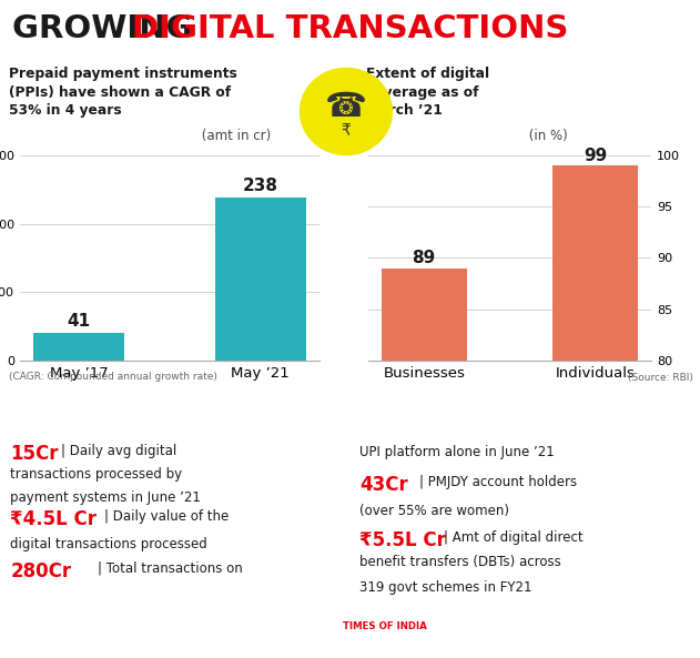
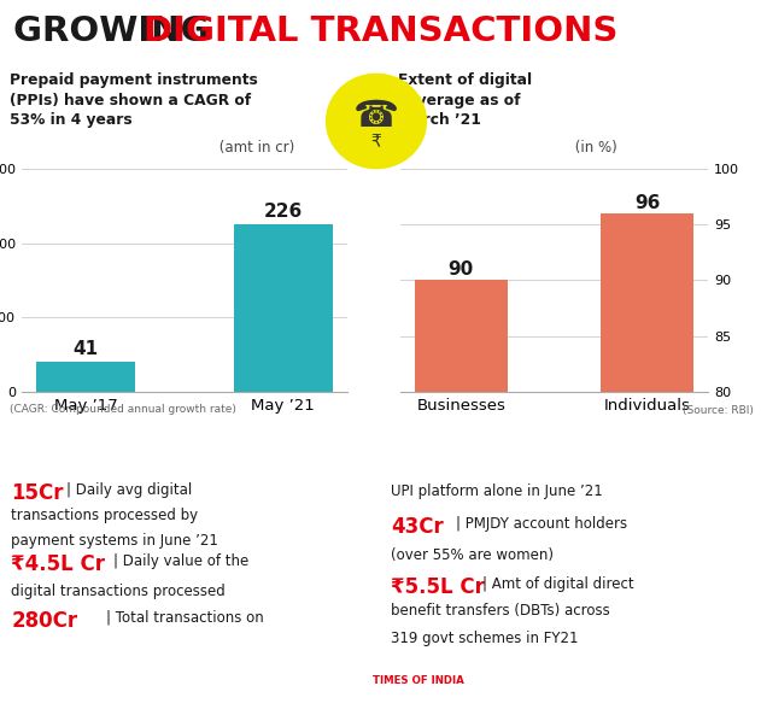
May ’21: 238 -> 226
Businesses: 89 -> 90
Individuals: 99 -> 96
